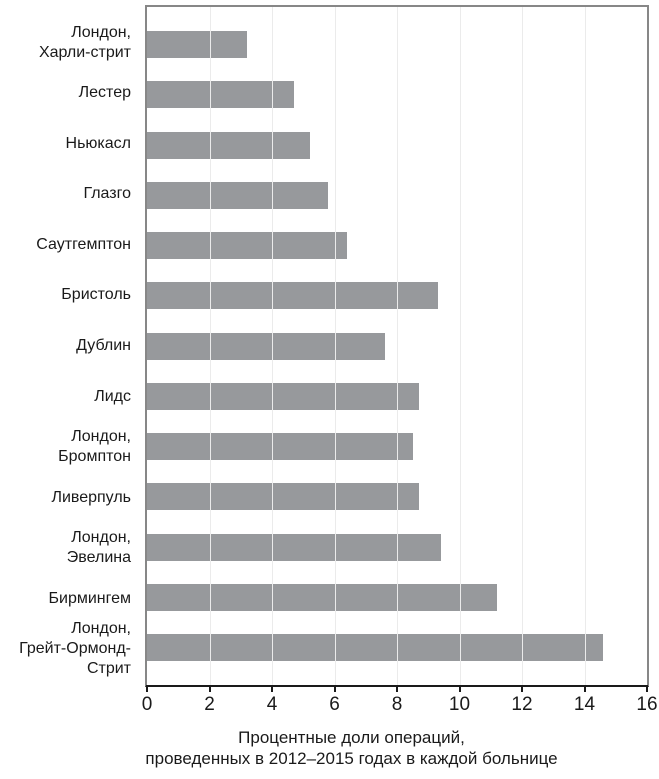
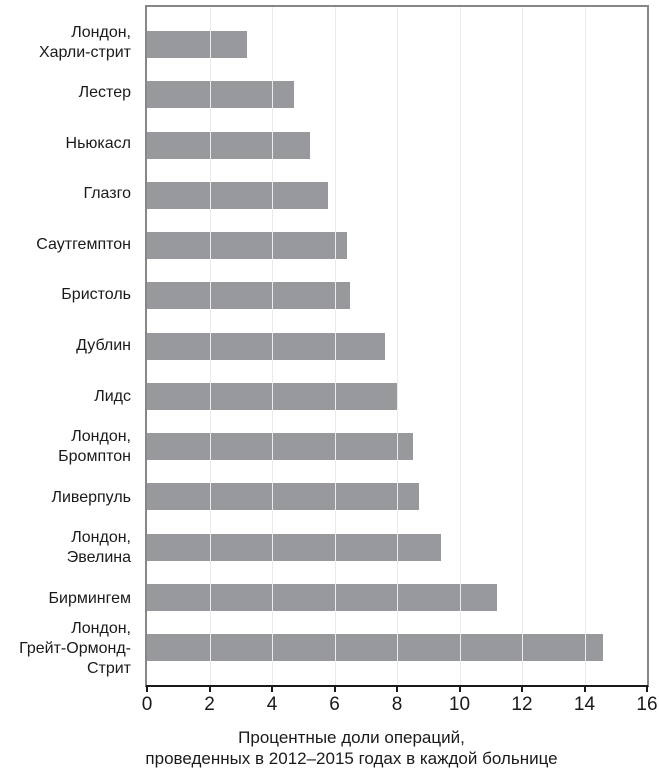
Бристоль: 9.3 -> 6.5
Лидс: 8.7 -> 8.0
